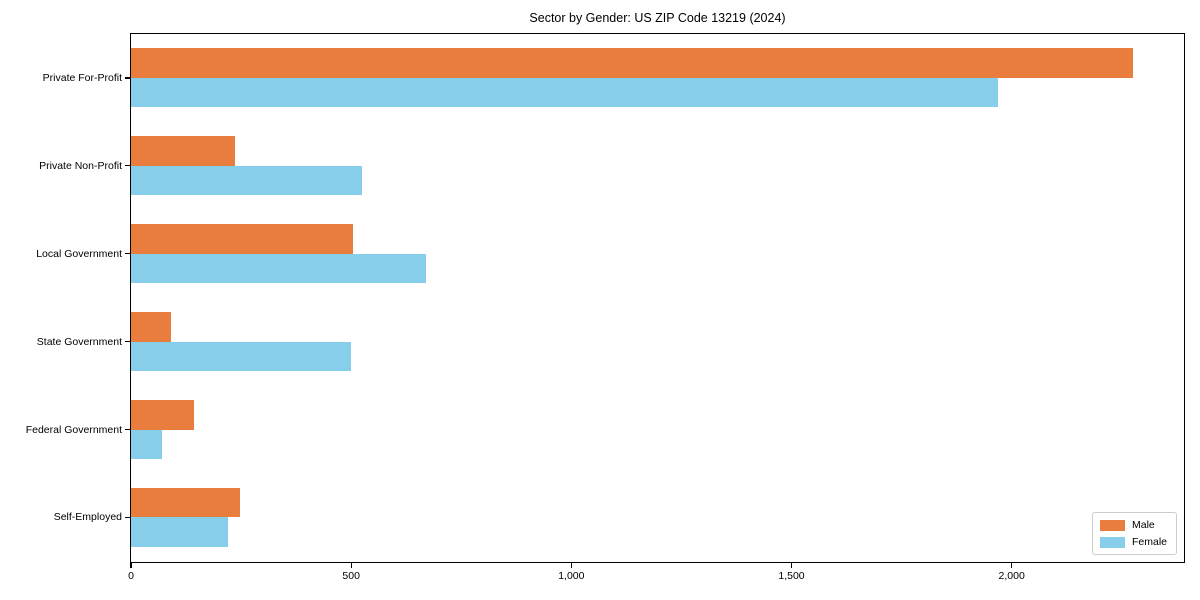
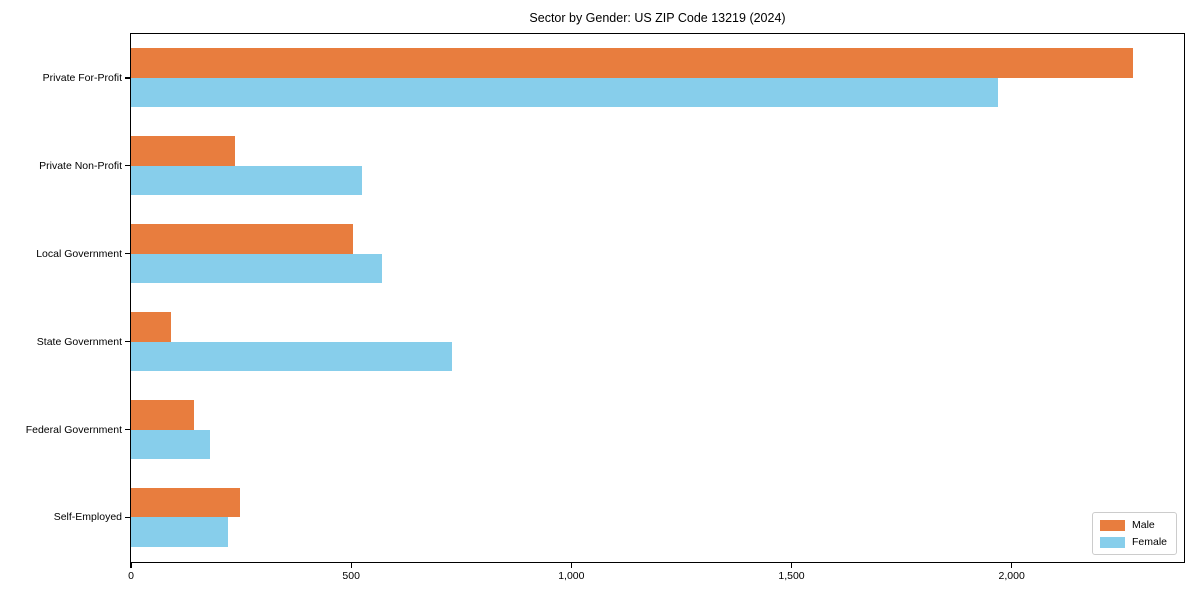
Female/Local Government: 670 -> 570
Female/State Government: 500 -> 730
Female/Federal Government: 70 -> 180
